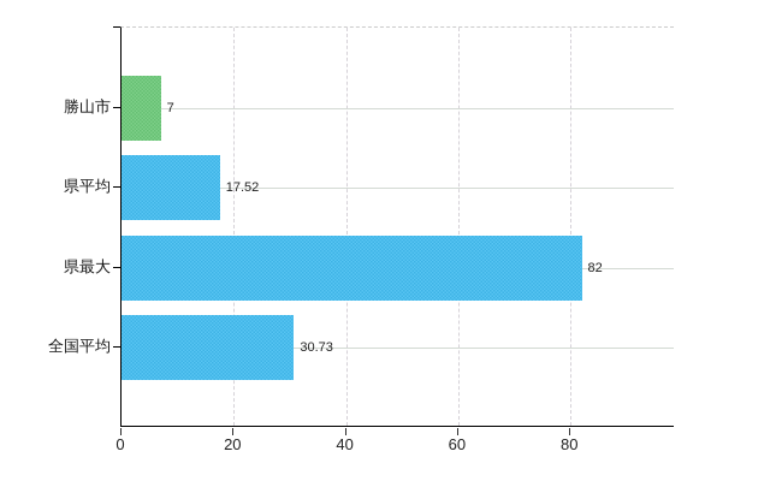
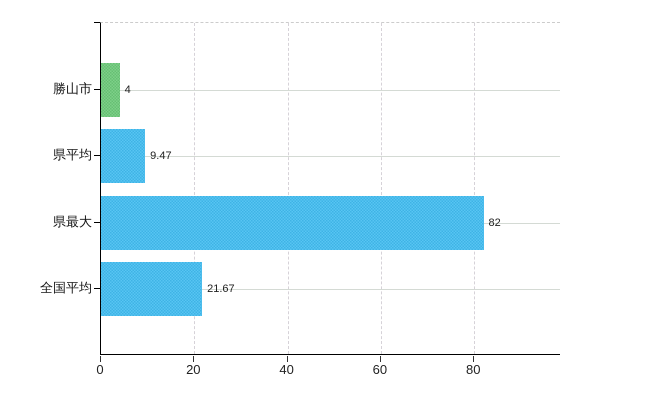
勝山市: 7 -> 4
県平均: 17.52 -> 9.47
全国平均: 30.73 -> 21.67
